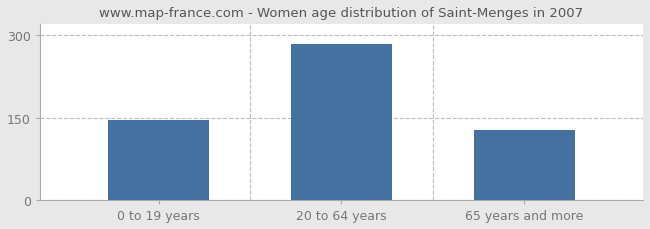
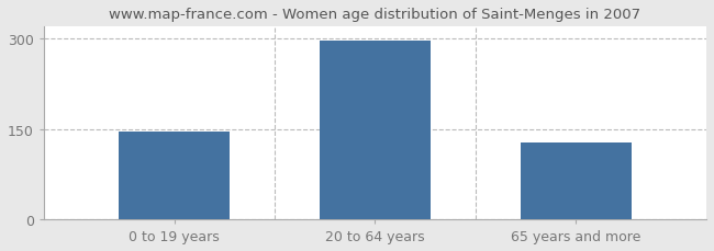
20 to 64 years: 284 -> 297
